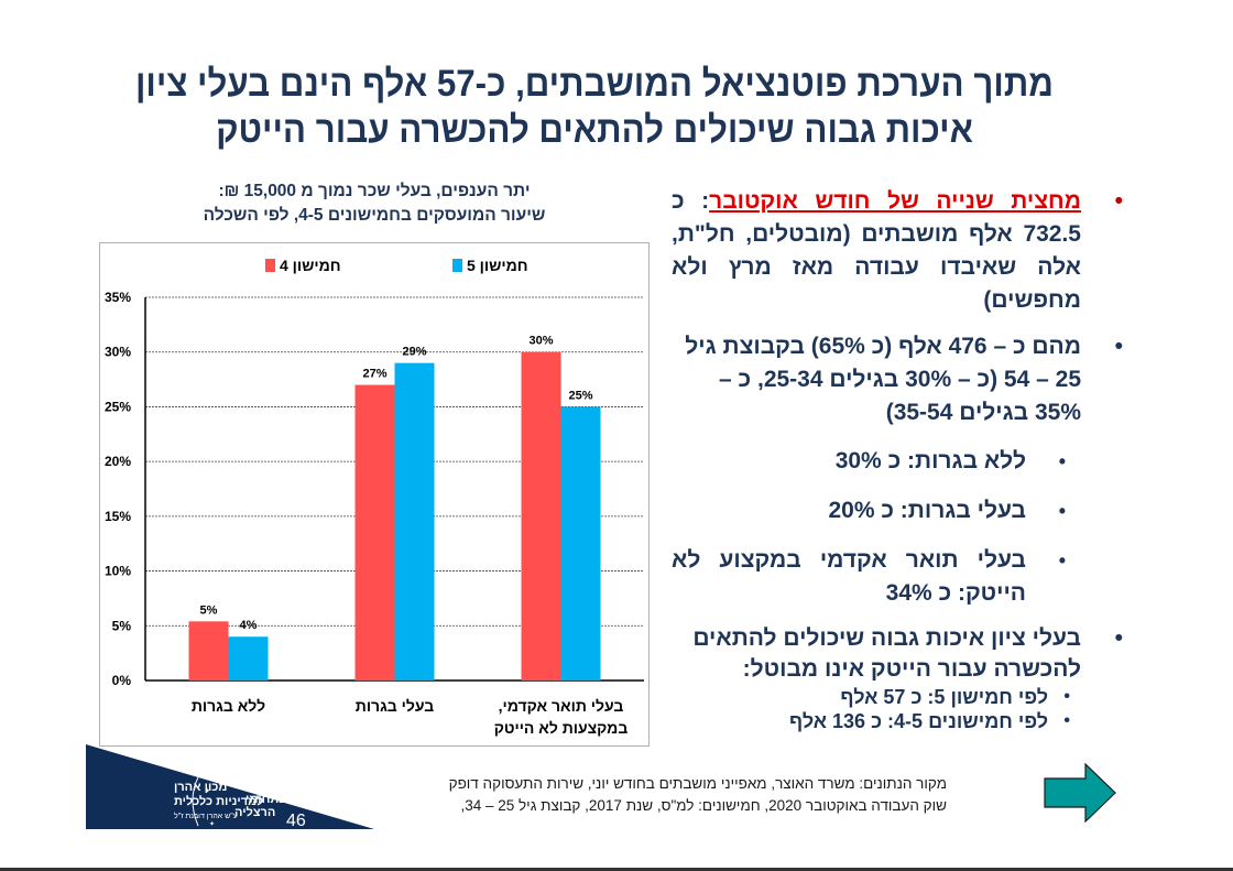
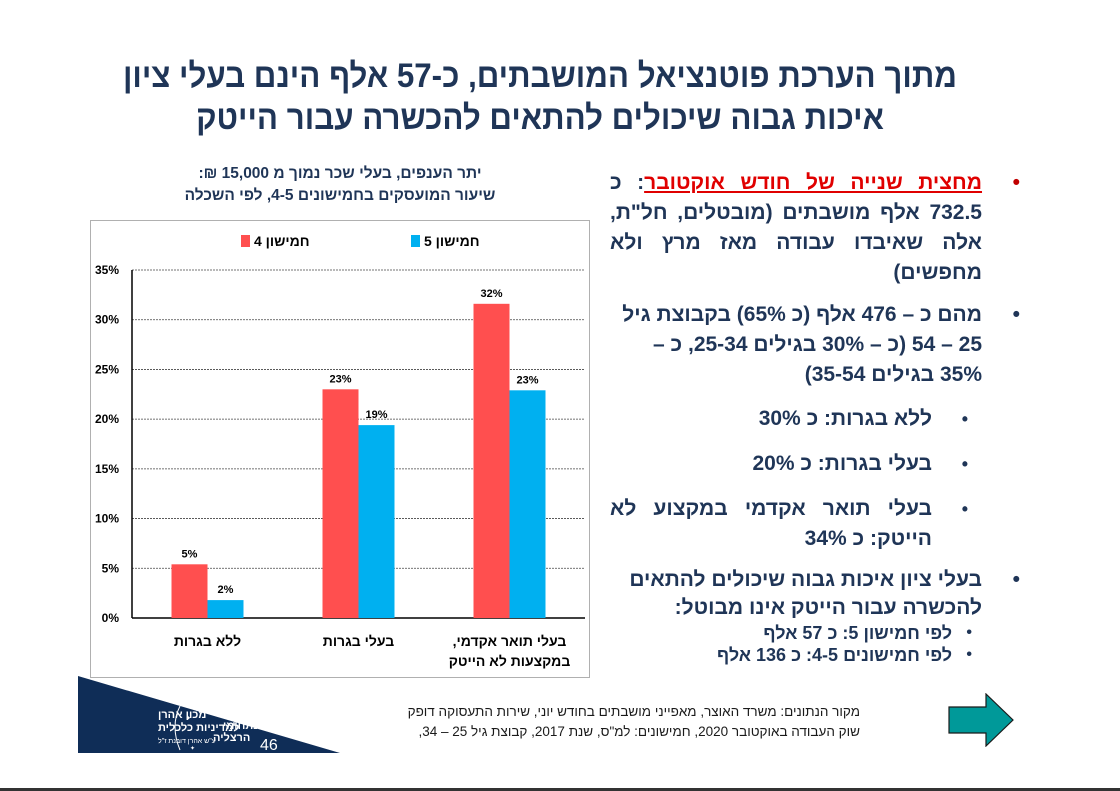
חמישון 5/ללא בגרות: 4% -> 2%
חמישון 4/בעלי בגרות: 27% -> 23%
חמישון 5/בעלי בגרות: 29% -> 19%
חמישון 4/בעלי תואר אקדמי, במקצעות לא הייטק: 30% -> 32%
חמישון 5/בעלי תואר אקדמי, במקצעות לא הייטק: 25% -> 23%
